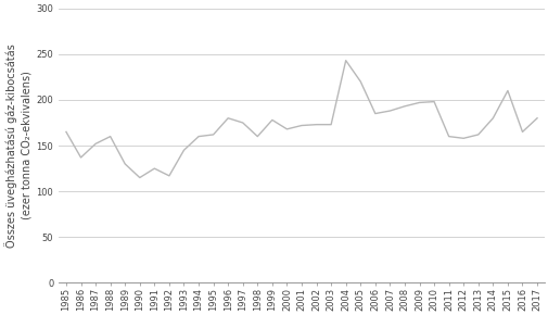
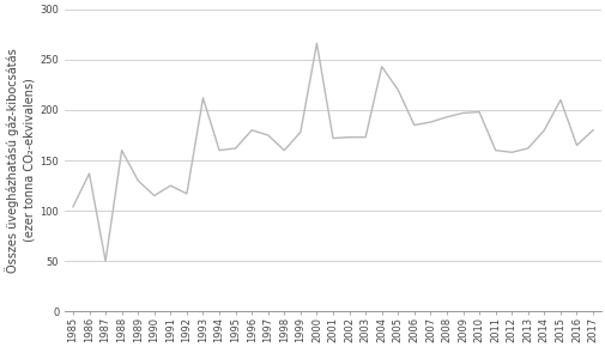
1985: 165 -> 104
1987: 152 -> 50
1993: 145 -> 212
2000: 168 -> 266
